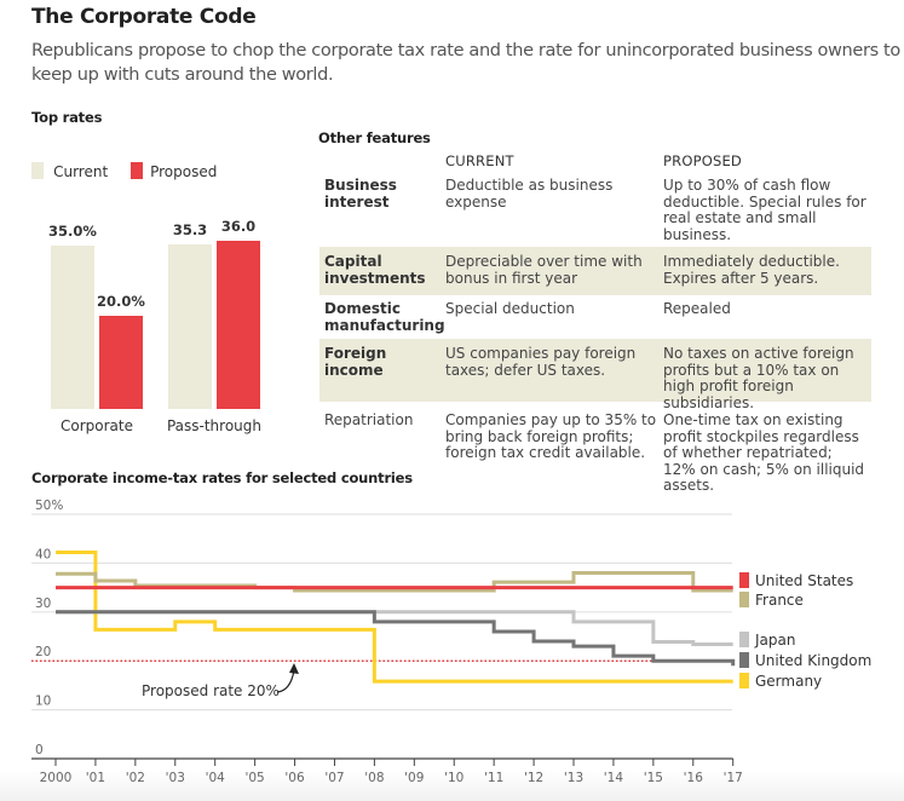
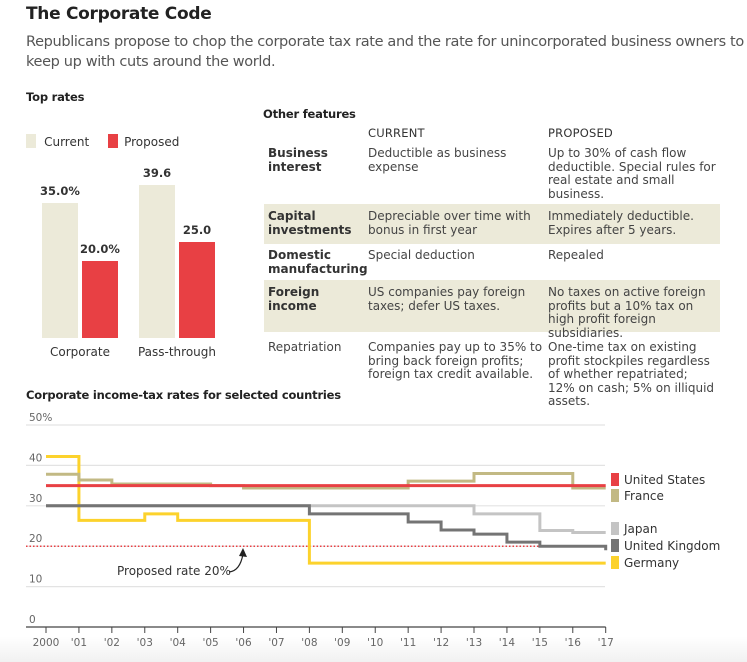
Top rates/Current/Pass-through: 35.3 -> 39.6
Top rates/Proposed/Pass-through: 36.0 -> 25.0
